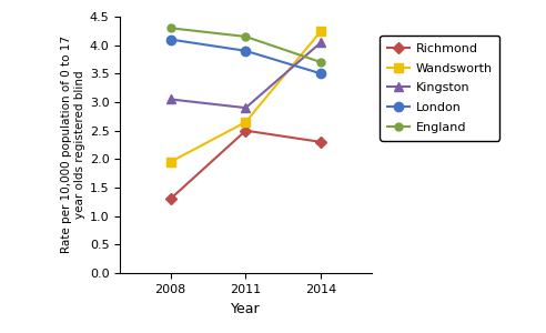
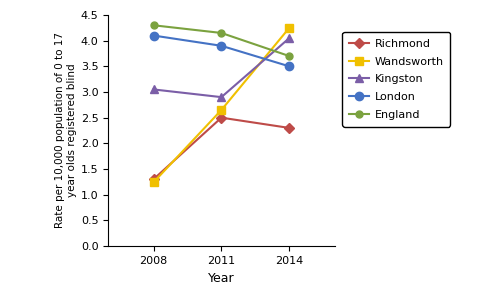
Wandsworth/2008: 1.95 -> 1.24
